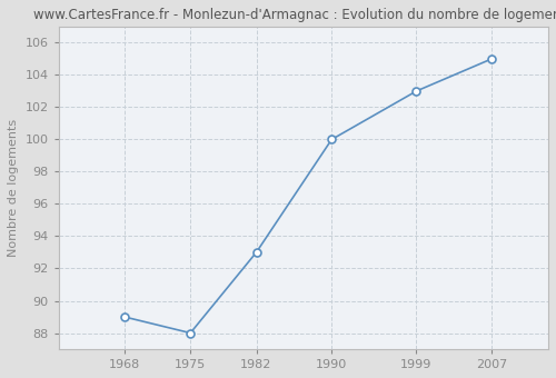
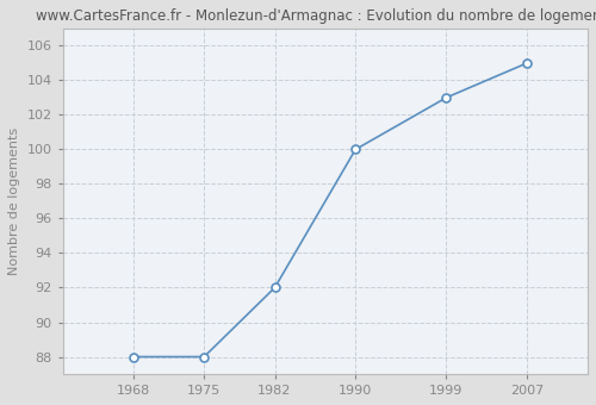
1968: 89 -> 88
1982: 93 -> 92
